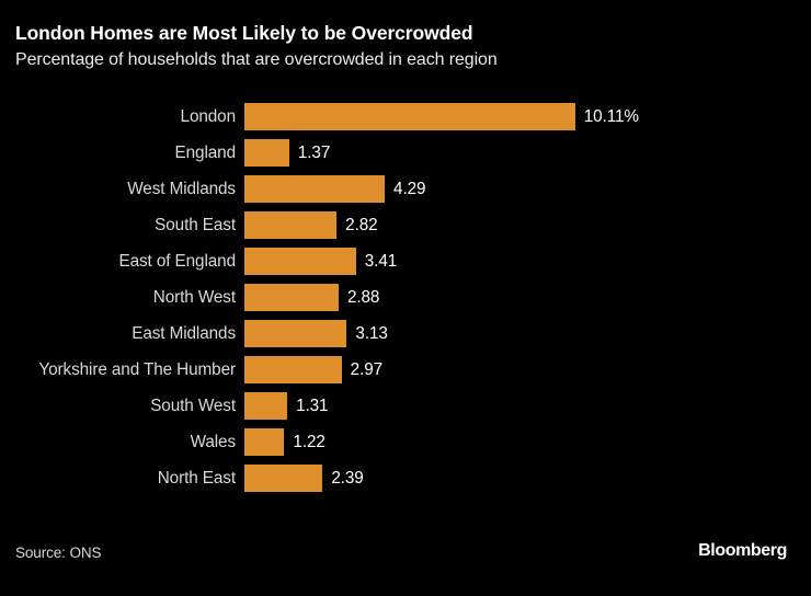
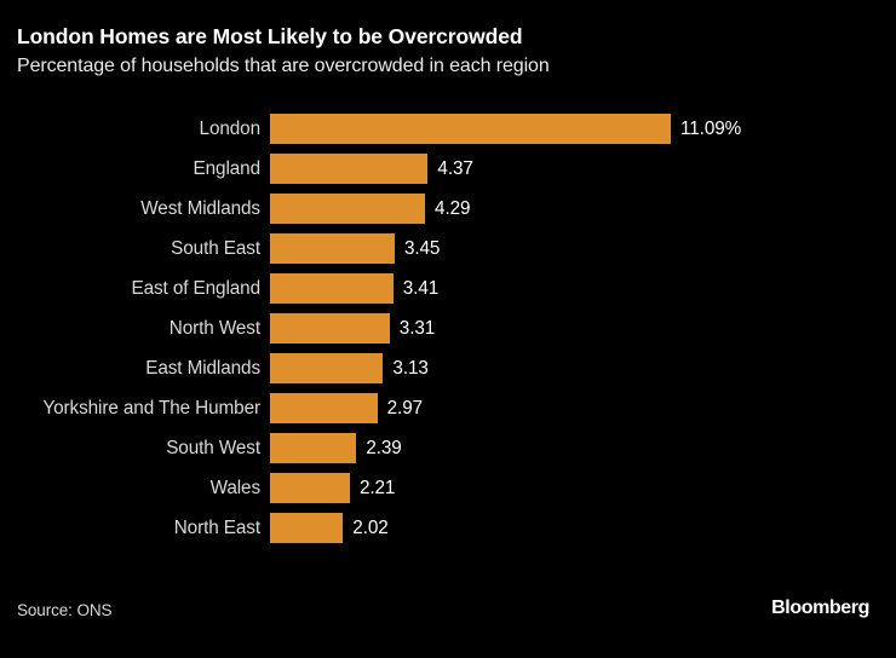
London: 10.11% -> 11.09%
England: 1.37 -> 4.37
South East: 2.82 -> 3.45
North West: 2.88 -> 3.31
South West: 1.31 -> 2.39
Wales: 1.22 -> 2.21
North East: 2.39 -> 2.02
